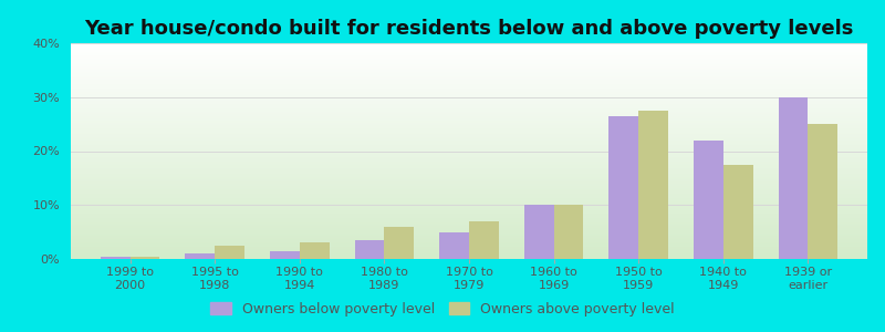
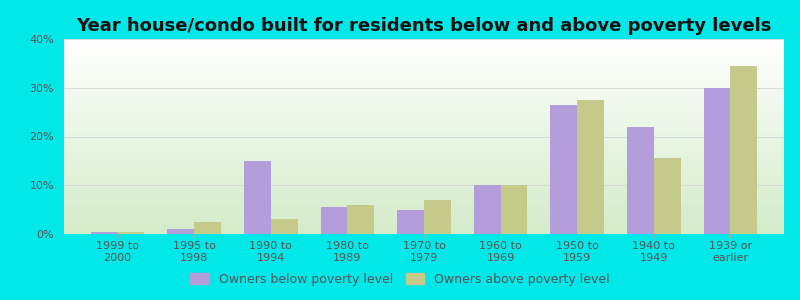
Owners below poverty level/1990 to 1994: 1.5% -> 15.0%
Owners below poverty level/1980 to 1989: 3.5% -> 5.5%
Owners above poverty level/1940 to 1949: 17.5% -> 15.5%
Owners above poverty level/1939 or earlier: 25.0% -> 34.5%
